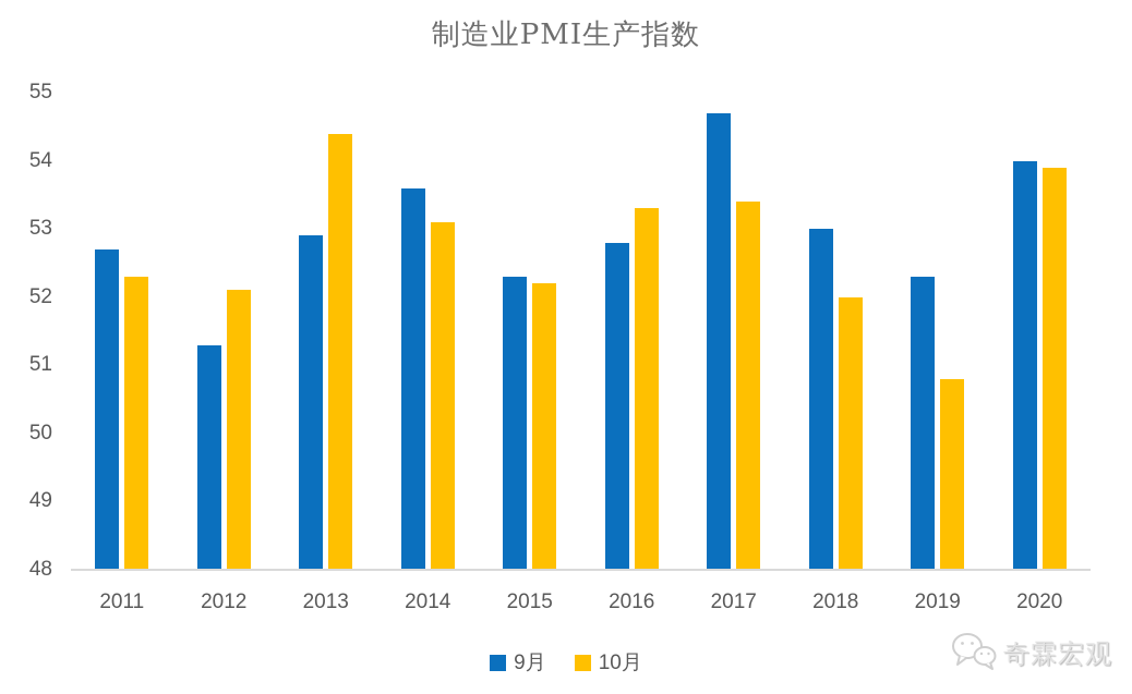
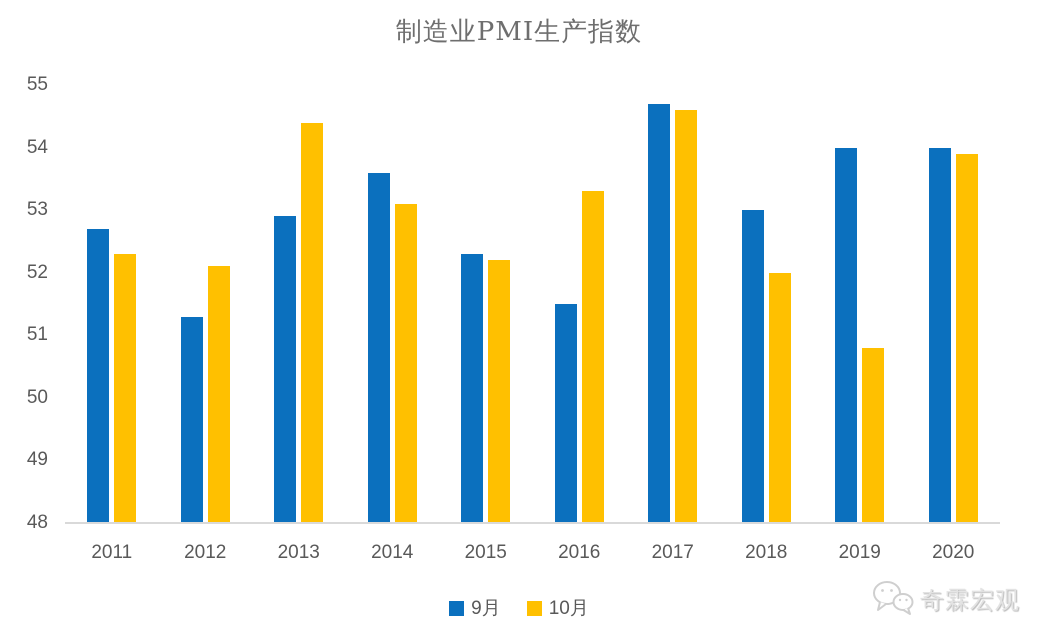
9月/2016: 52.8 -> 51.5
10月/2017: 53.4 -> 54.6
9月/2019: 52.3 -> 54.0
